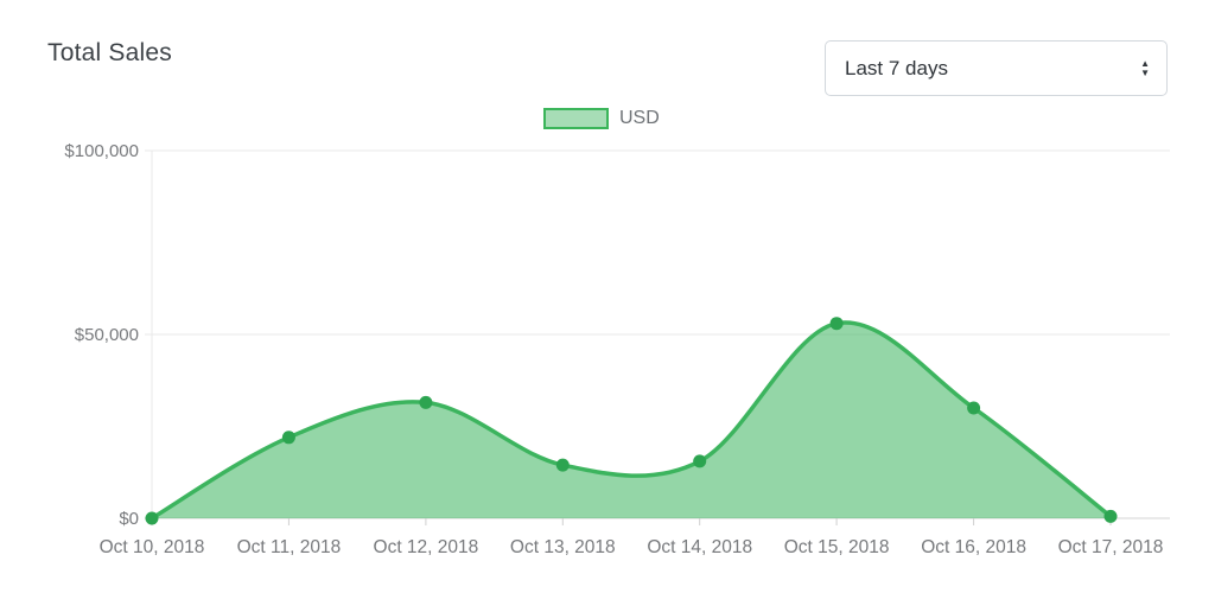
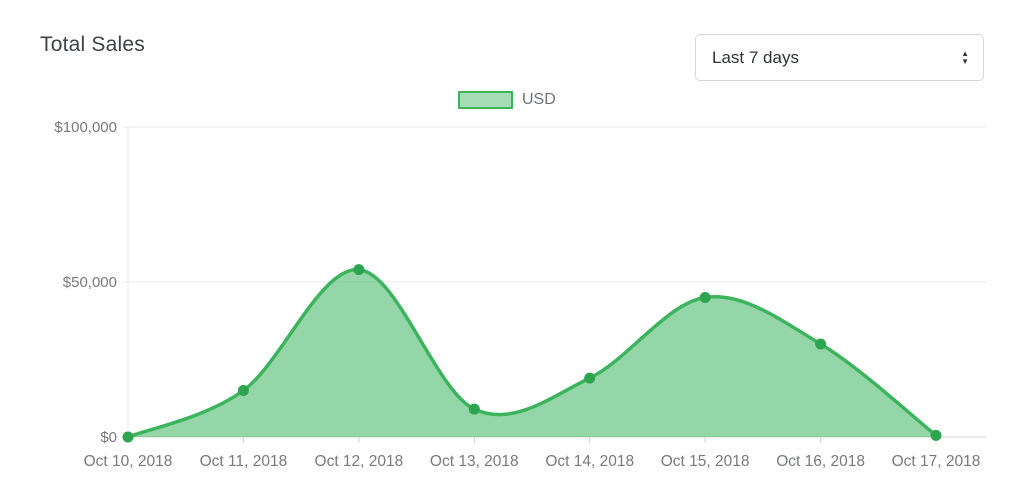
Oct 11, 2018: $22000 -> $15000
Oct 12, 2018: $32000 -> $54000
Oct 13, 2018: $14000 -> $9000
Oct 14, 2018: $16000 -> $19000
Oct 15, 2018: $53000 -> $45000
